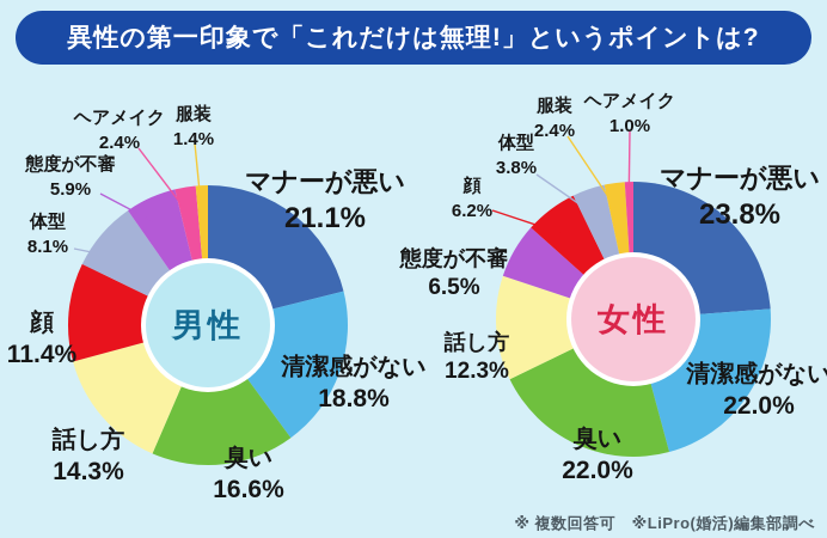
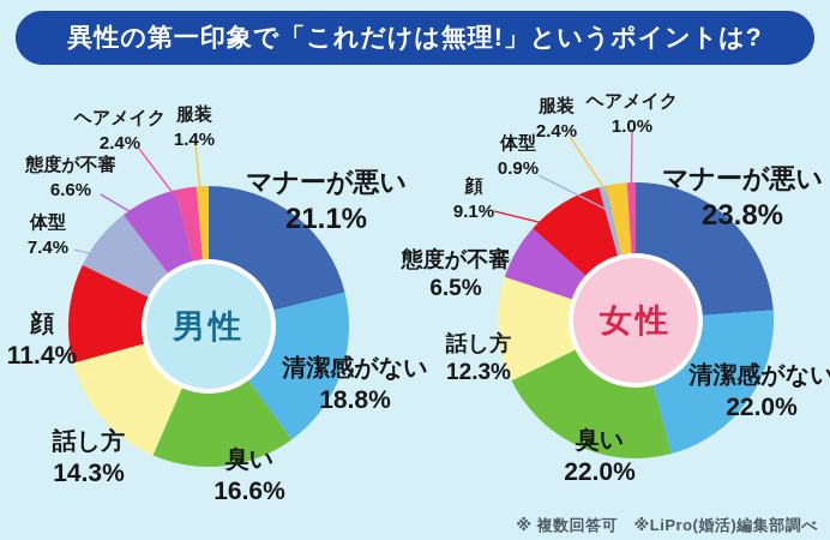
男性/体型: 8.1% -> 7.4%
男性/態度が不審: 5.9% -> 6.6%
女性/顔: 6.2% -> 9.1%
女性/体型: 3.8% -> 0.9%
